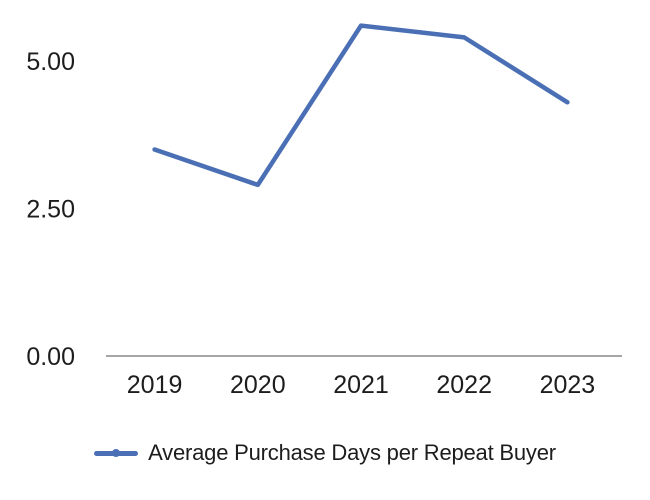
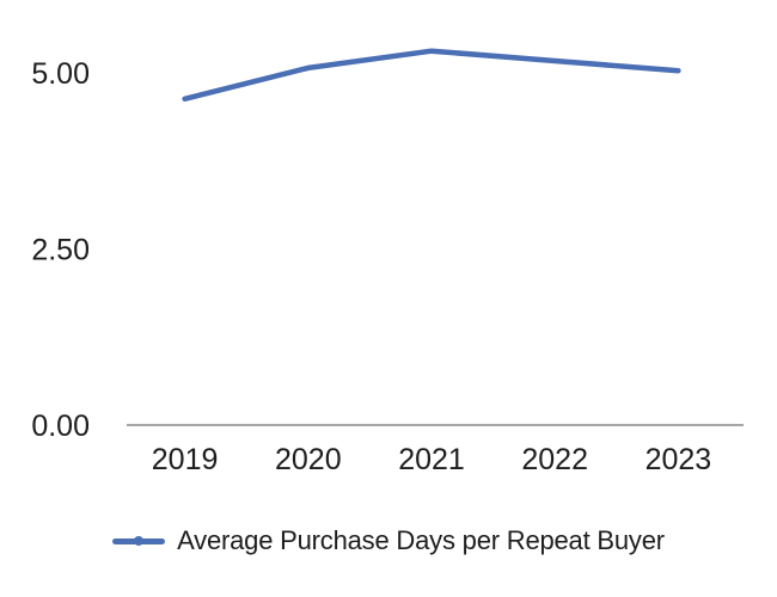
2019: 3.5 -> 4.6
2020: 2.9 -> 5.1
2021: 5.6 -> 5.3
2022: 5.4 -> 5.2
2023: 4.3 -> 5.0
